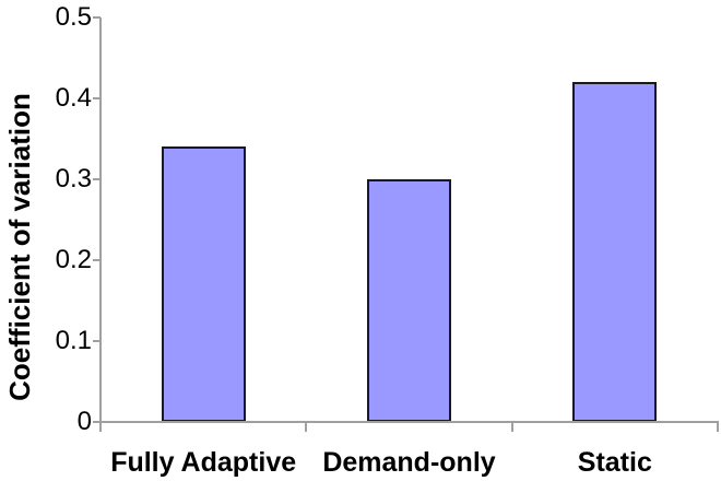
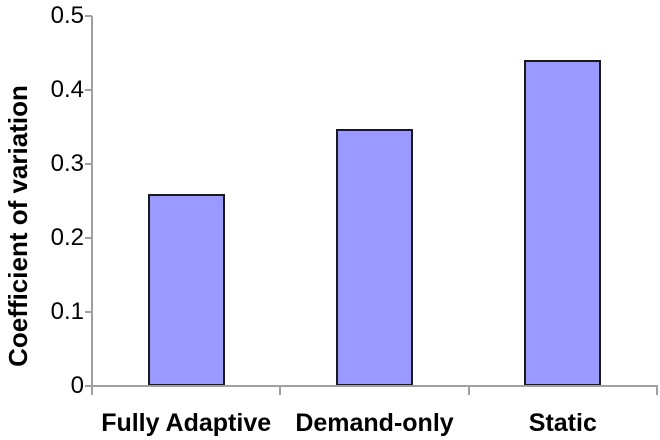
Fully Adaptive: 0.34 -> 0.26
Demand-only: 0.30 -> 0.35
Static: 0.42 -> 0.44
